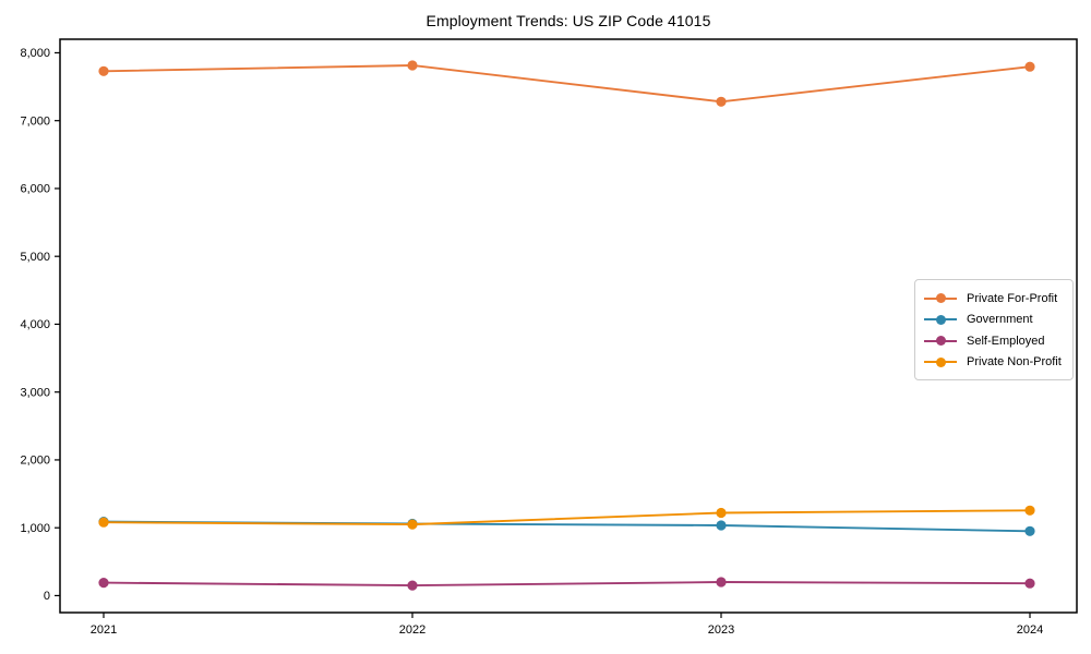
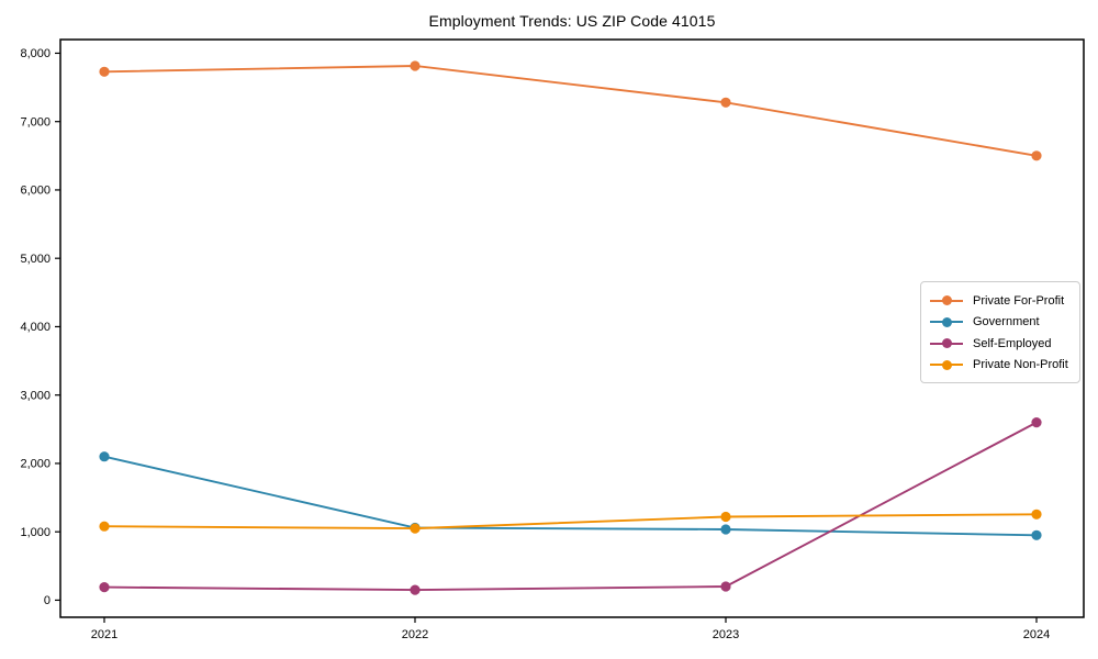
Government/2021: 1100 -> 2100
Private For-Profit/2024: 7800 -> 6500
Self-Employed/2024: 200 -> 2600
